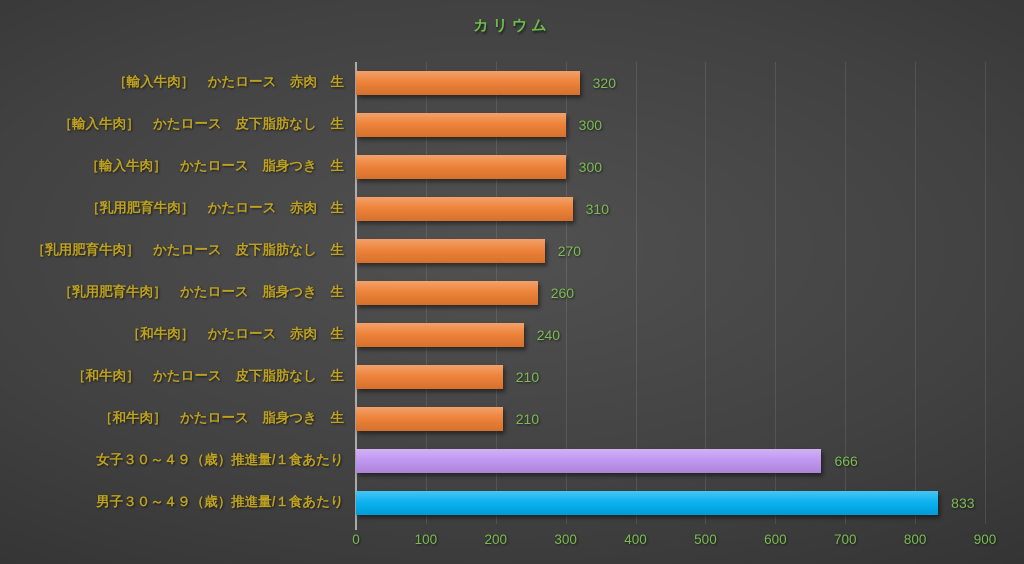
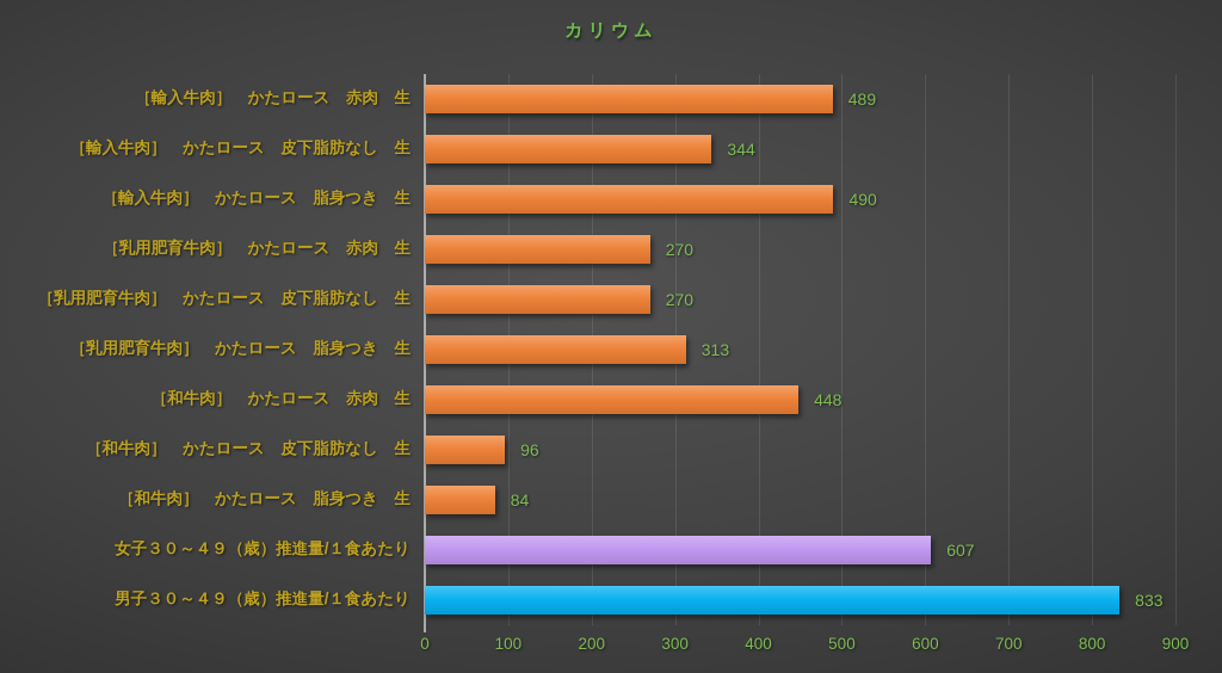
［輸入牛肉］ かたロース 赤肉 生: 320 -> 489
［輸入牛肉］ かたロース 皮下脂肪なし 生: 300 -> 344
［輸入牛肉］ かたロース 脂身つき 生: 300 -> 490
［乳用肥育牛肉］ かたロース 赤肉 生: 310 -> 270
［乳用肥育牛肉］ かたロース 脂身つき 生: 260 -> 313
［和牛肉］ かたロース 赤肉 生: 240 -> 448
［和牛肉］ かたロース 皮下脂肪なし 生: 210 -> 96
［和牛肉］ かたロース 脂身つき 生: 210 -> 84
女子３０～４９（歳）推進量/１食あたり: 666 -> 607
